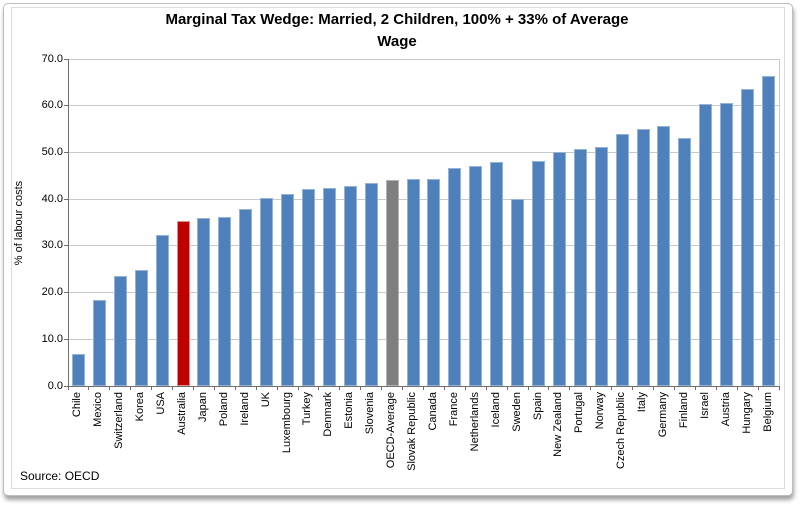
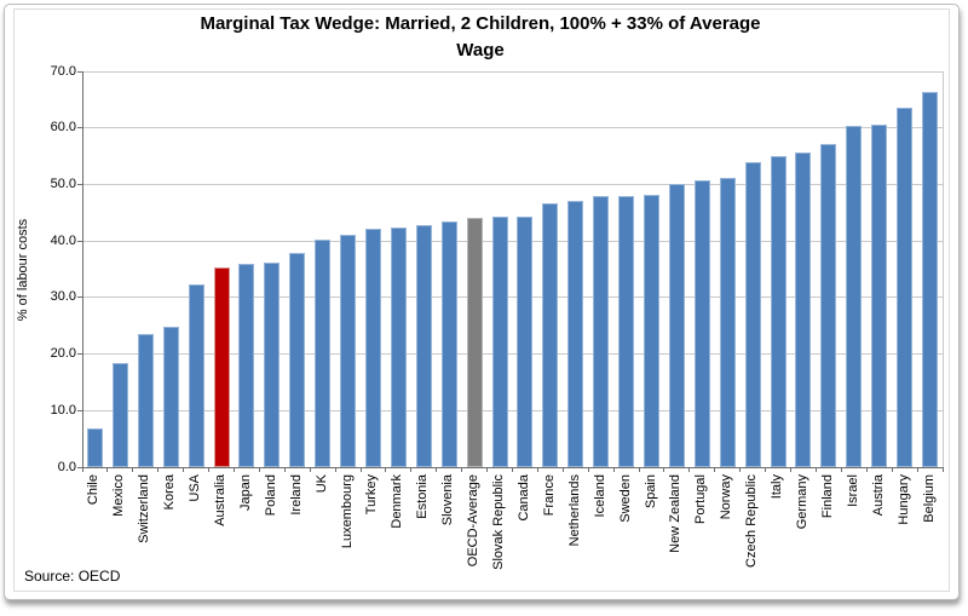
Sweden: 40 -> 48
Finland: 53 -> 57
